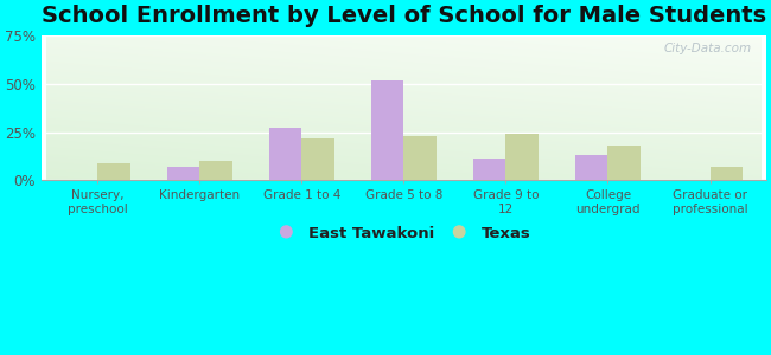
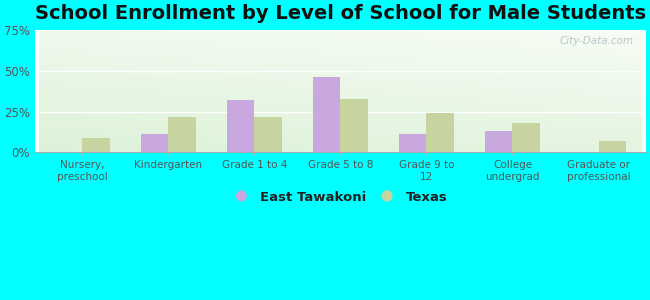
East Tawakoni/Kindergarten: 7% -> 11%
Texas/Kindergarten: 10% -> 22%
East Tawakoni/Grade 1 to 4: 27% -> 32%
East Tawakoni/Grade 5 to 8: 52% -> 46%
Texas/Grade 5 to 8: 23% -> 33%
